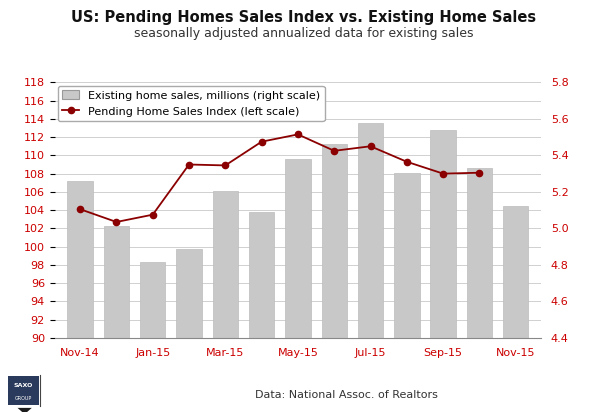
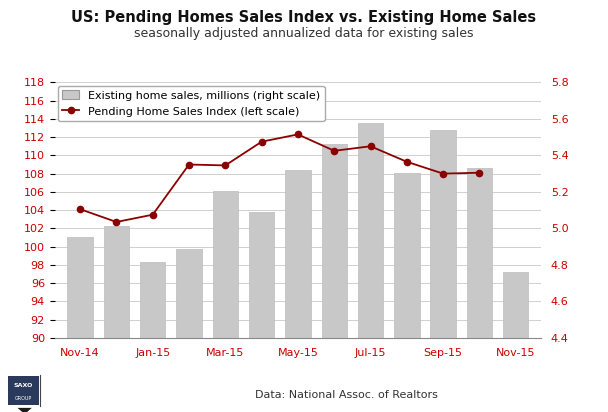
Existing home sales, millions (right scale)/Nov-14: 107.2 -> 101.0
Existing home sales, millions (right scale)/May-15: 109.6 -> 108.4
Existing home sales, millions (right scale)/Nov-15: 104.4 -> 97.2
